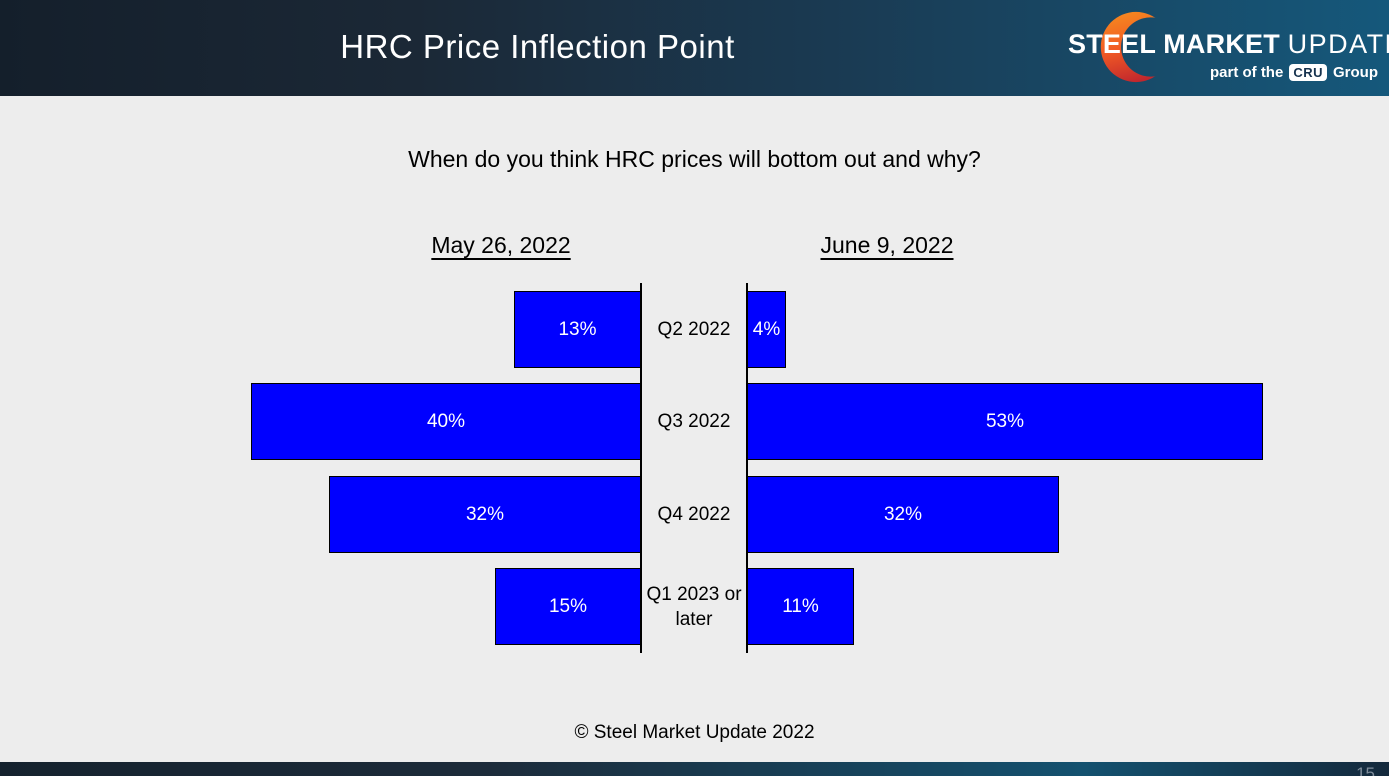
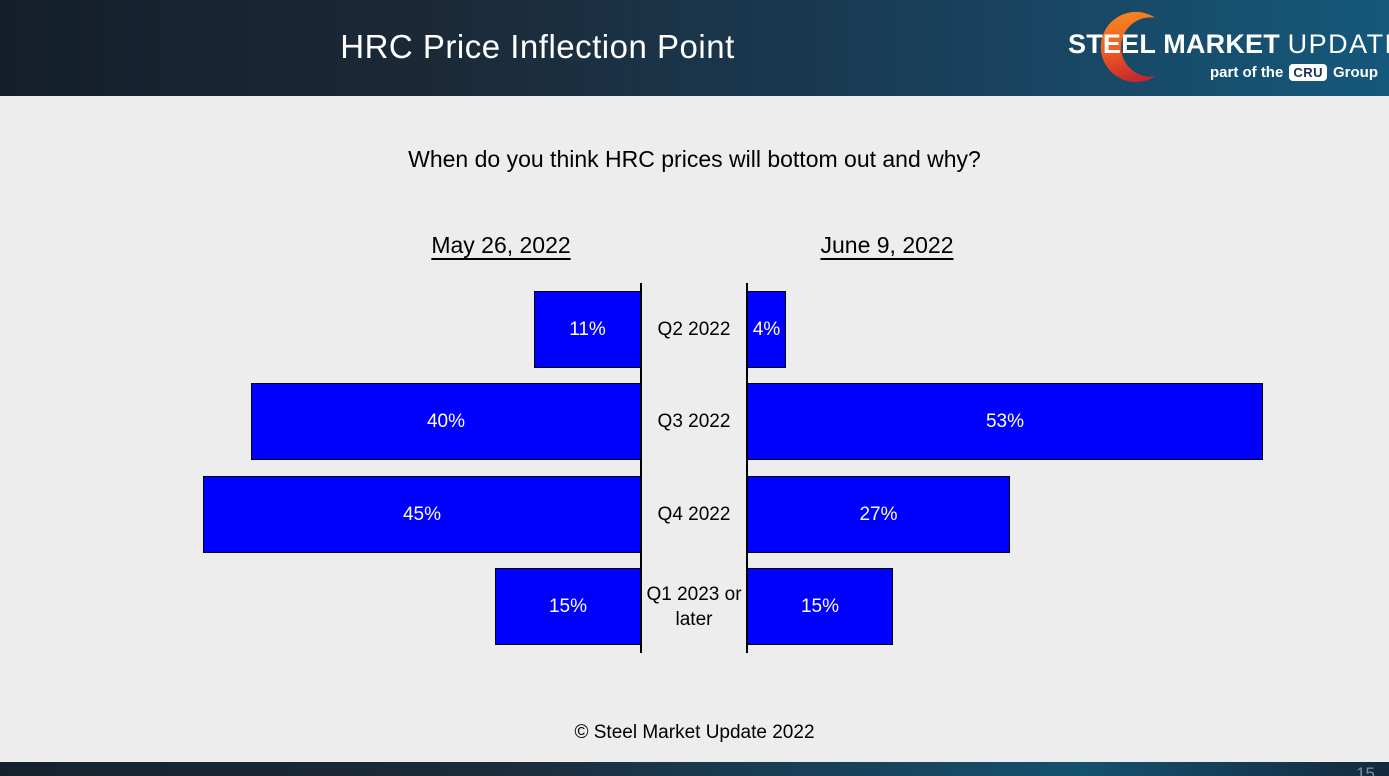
May 26, 2022/Q2 2022: 13% -> 11%
May 26, 2022/Q4 2022: 32% -> 45%
June 9, 2022/Q4 2022: 32% -> 27%
June 9, 2022/Q1 2023 or later: 11% -> 15%
